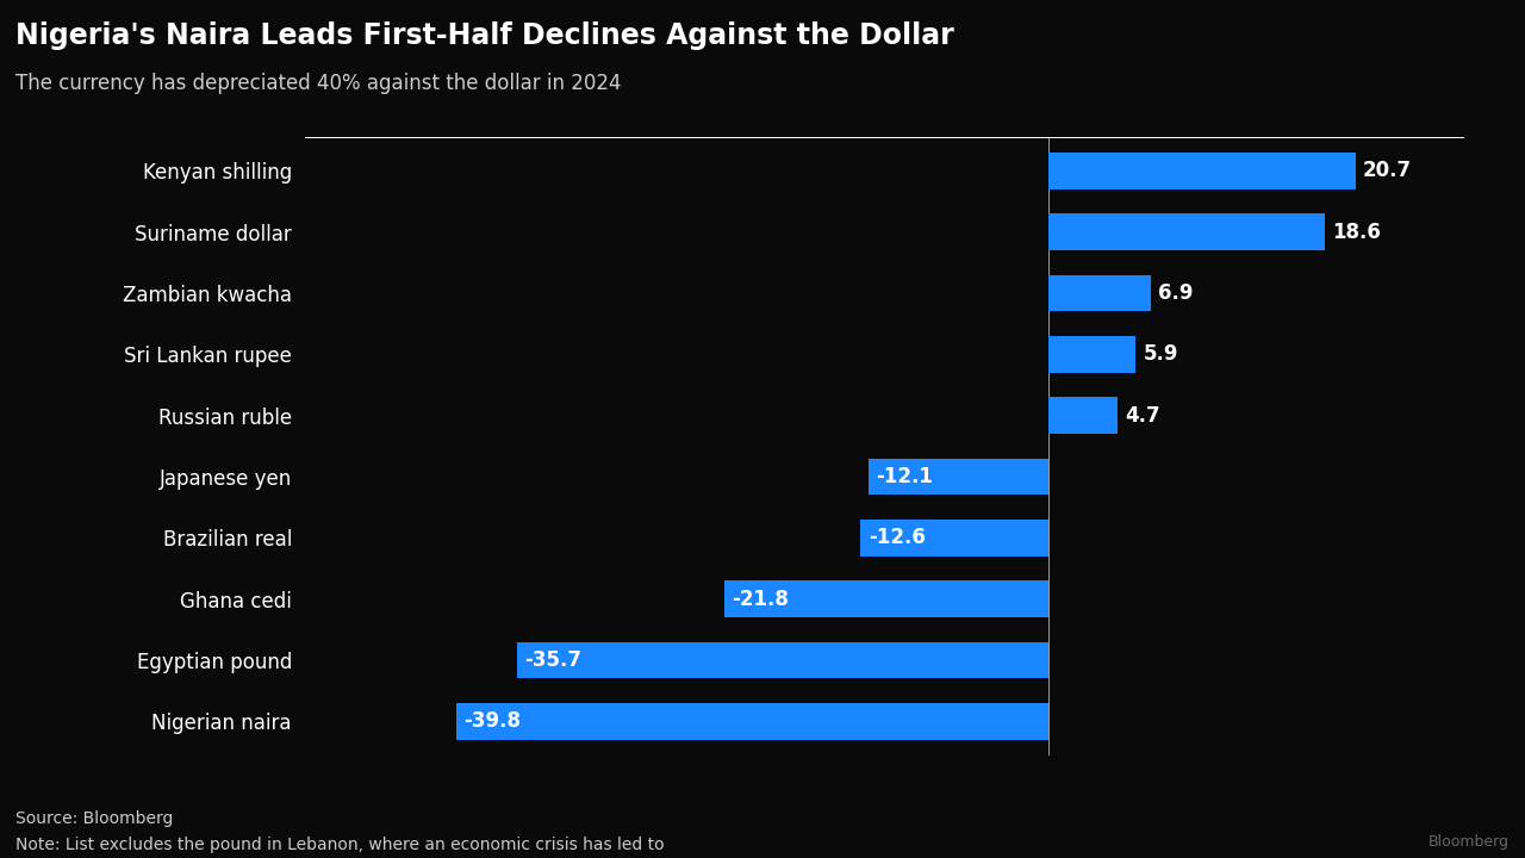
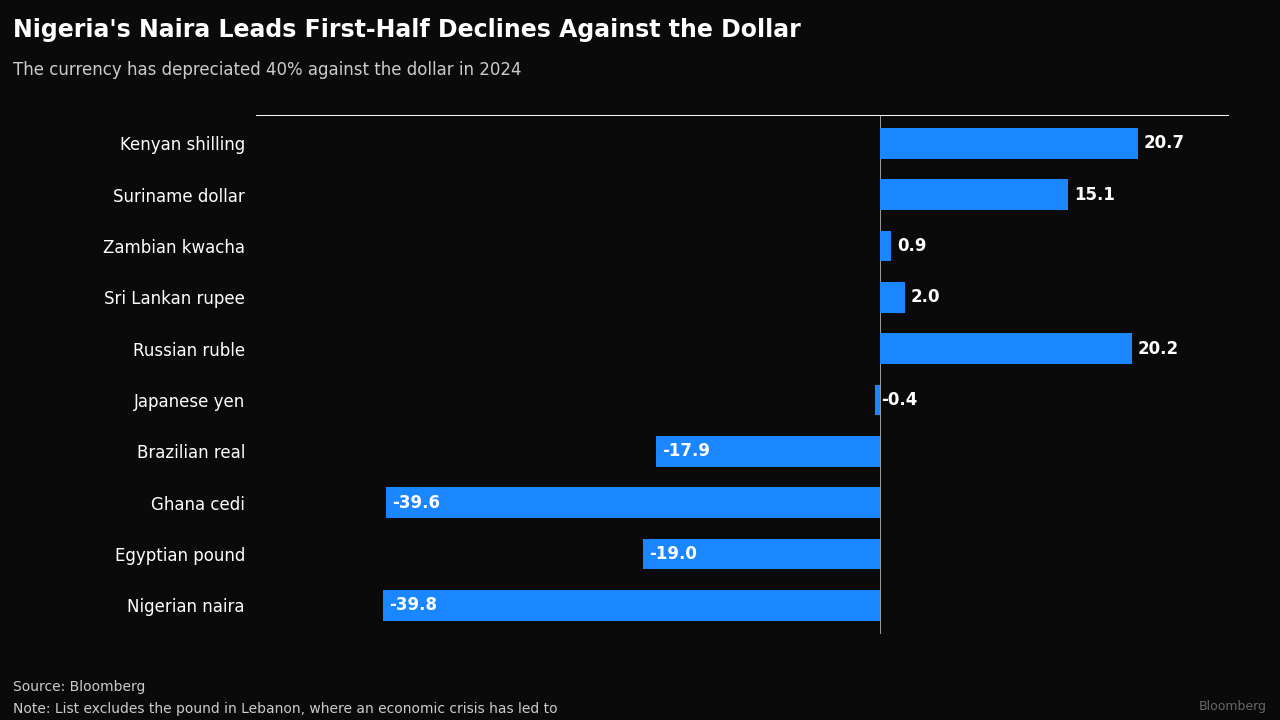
Suriname dollar: 18.6 -> 15.1
Zambian kwacha: 6.9 -> 0.9
Sri Lankan rupee: 5.9 -> 2.0
Russian ruble: 4.7 -> 20.2
Japanese yen: -12.1 -> -0.4
Brazilian real: -12.6 -> -17.9
Ghana cedi: -21.8 -> -39.6
Egyptian pound: -35.7 -> -19.0
